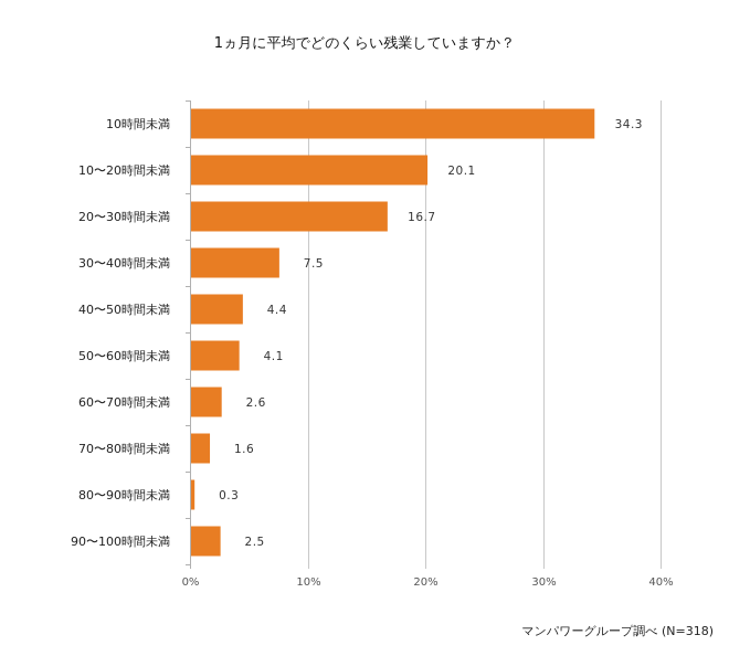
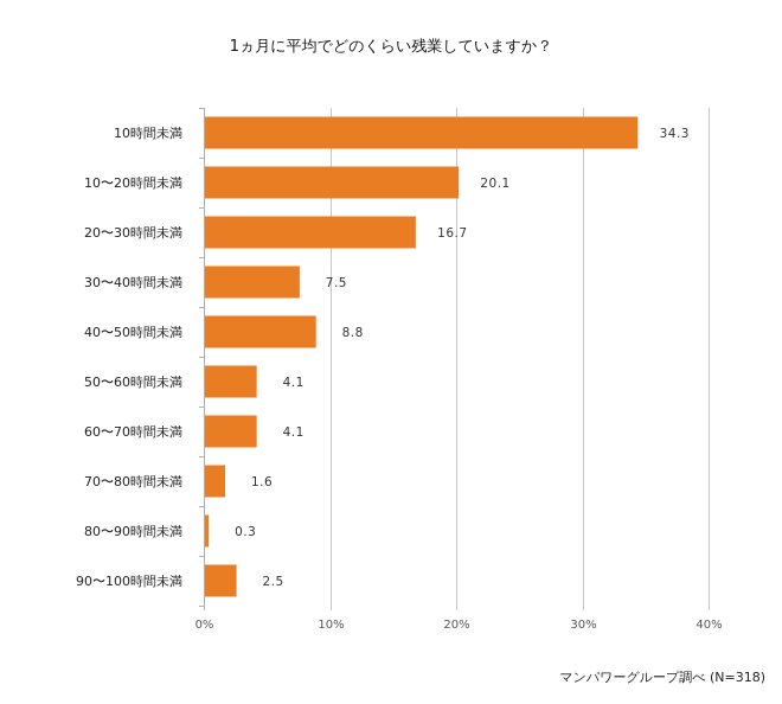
40〜50時間未満: 4.4 -> 8.8
60〜70時間未満: 2.6 -> 4.1
